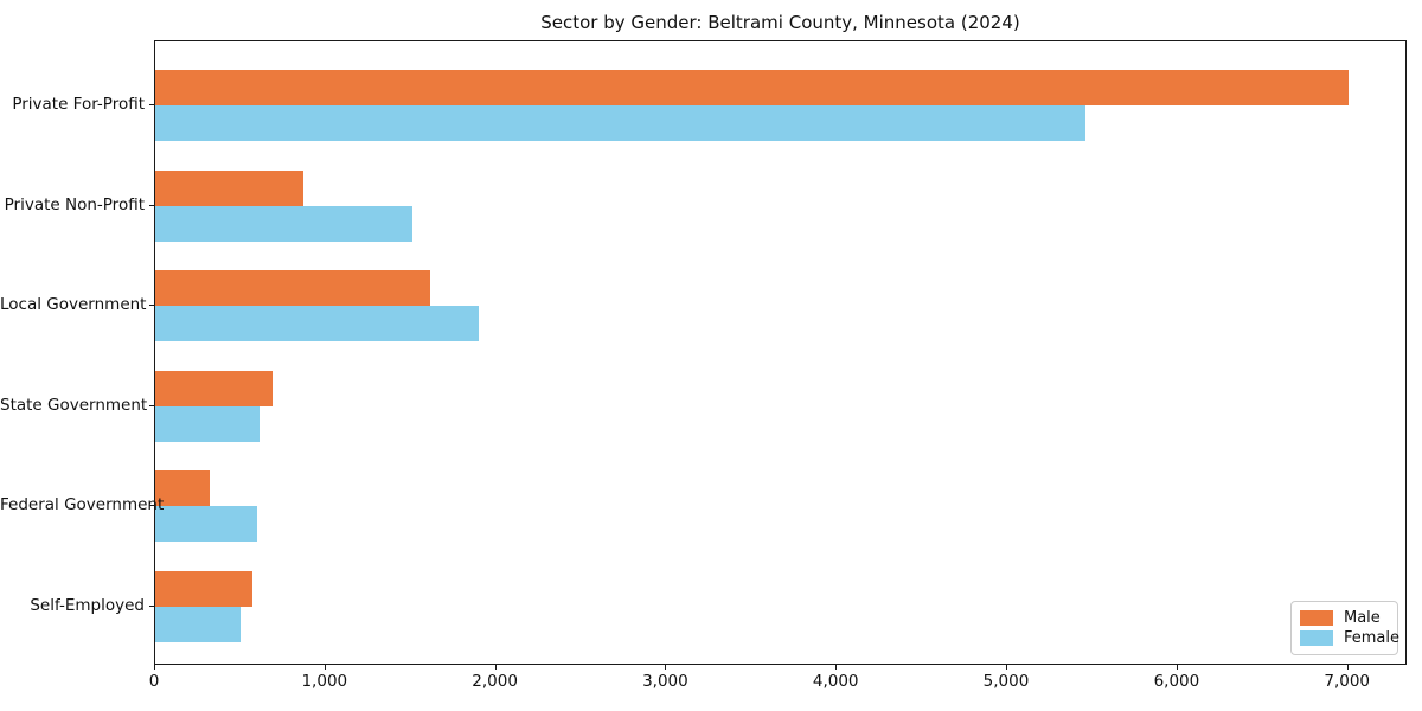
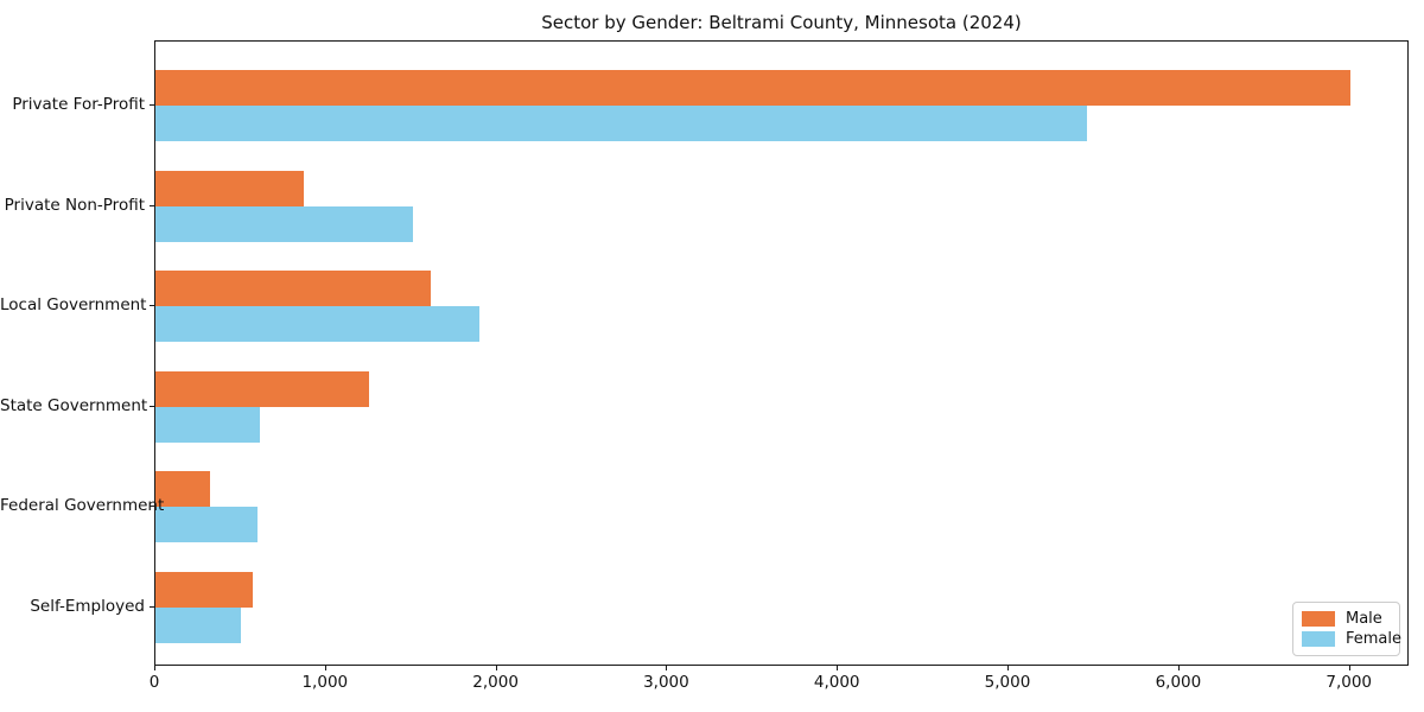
Male/State Government: 690 -> 1250
